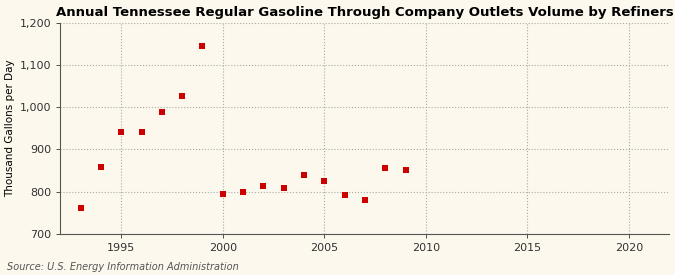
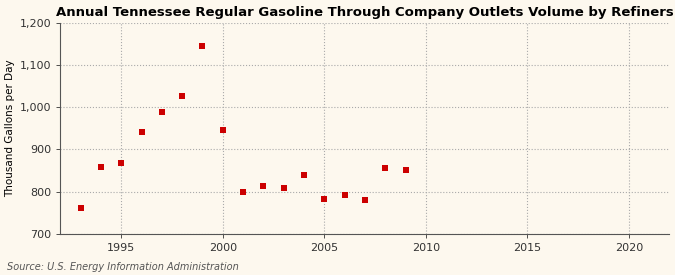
1995: 940 -> 868
2000: 795 -> 945
2005: 825 -> 783
